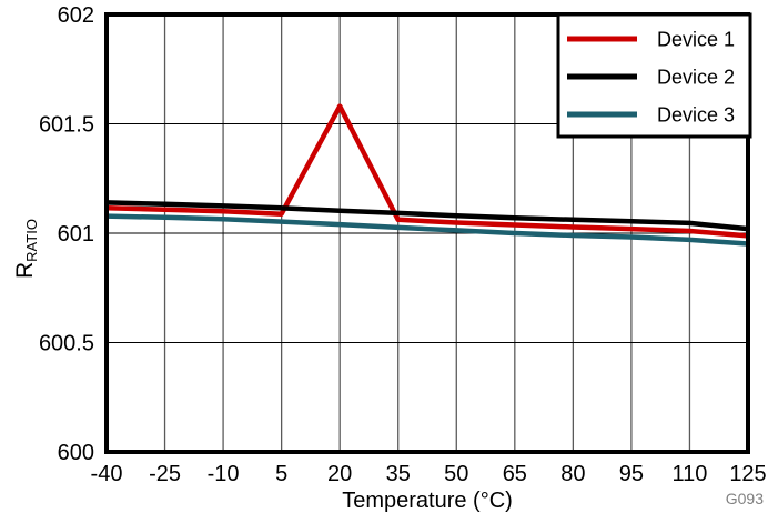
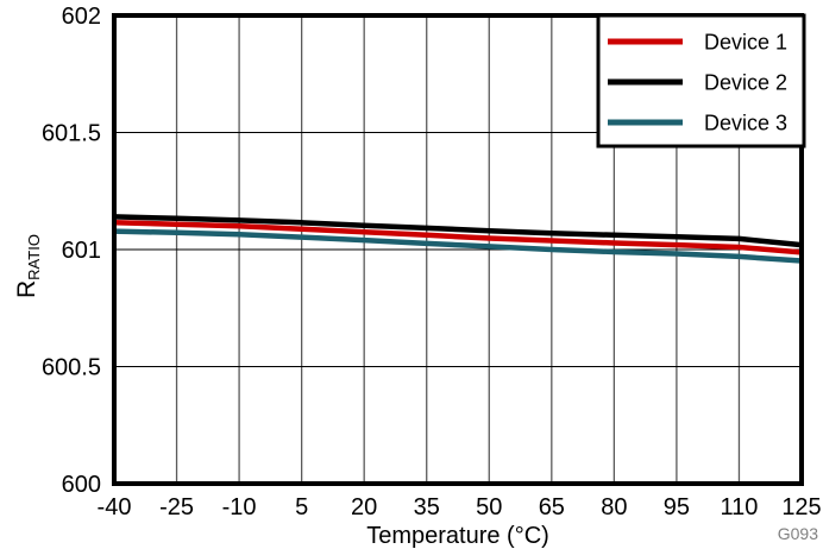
Device 1/20: 601.58 -> 601.08
